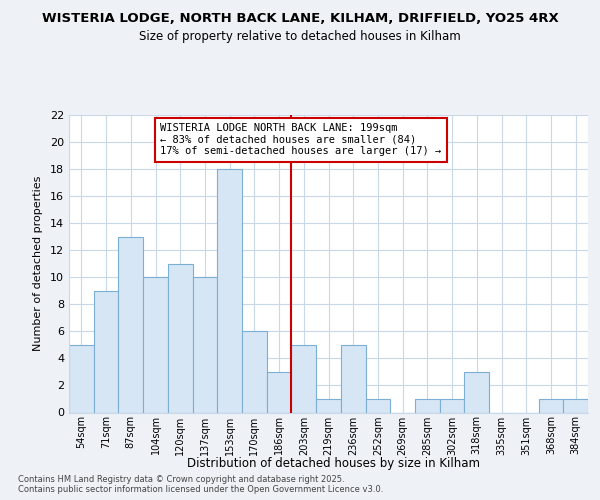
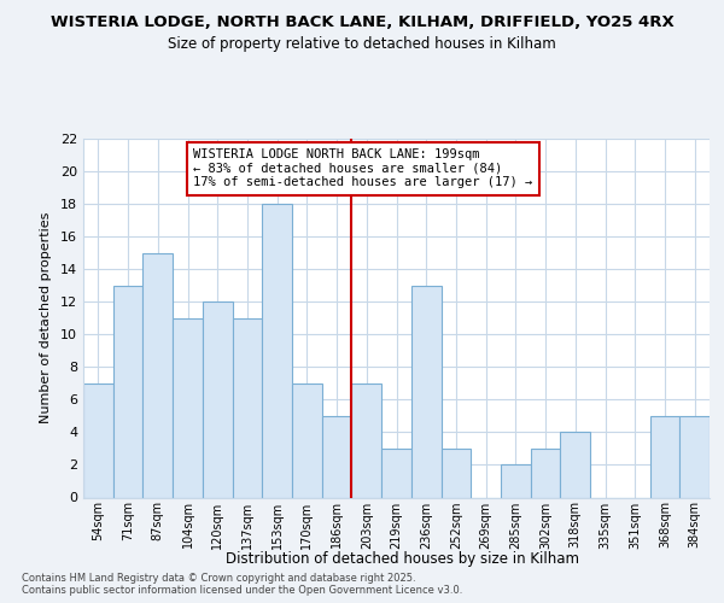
54sqm: 5 -> 7
71sqm: 9 -> 13
87sqm: 13 -> 15
104sqm: 10 -> 11
120sqm: 11 -> 12
137sqm: 10 -> 11
170sqm: 6 -> 7
186sqm: 3 -> 5
203sqm: 5 -> 7
219sqm: 1 -> 3
236sqm: 5 -> 13
252sqm: 1 -> 3
285sqm: 1 -> 2
302sqm: 1 -> 3
318sqm: 3 -> 4
368sqm: 1 -> 5
384sqm: 1 -> 5
